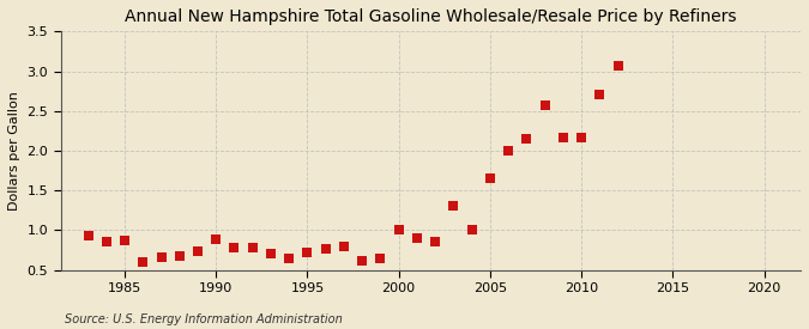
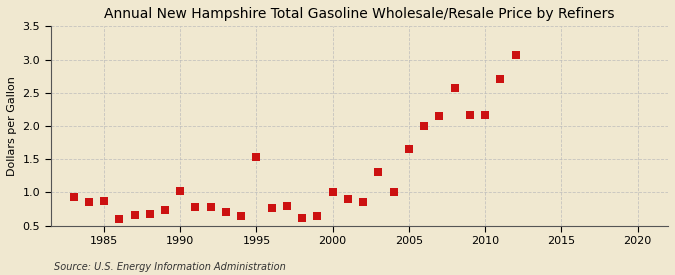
1990: 0.89 -> 1.02
1995: 0.72 -> 1.54
